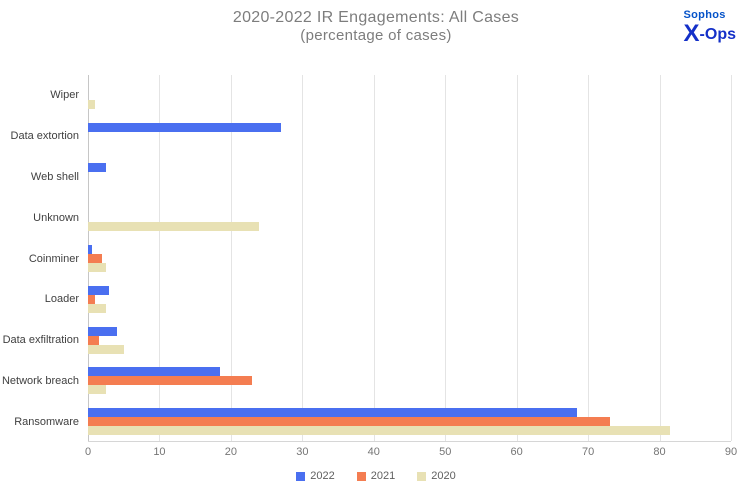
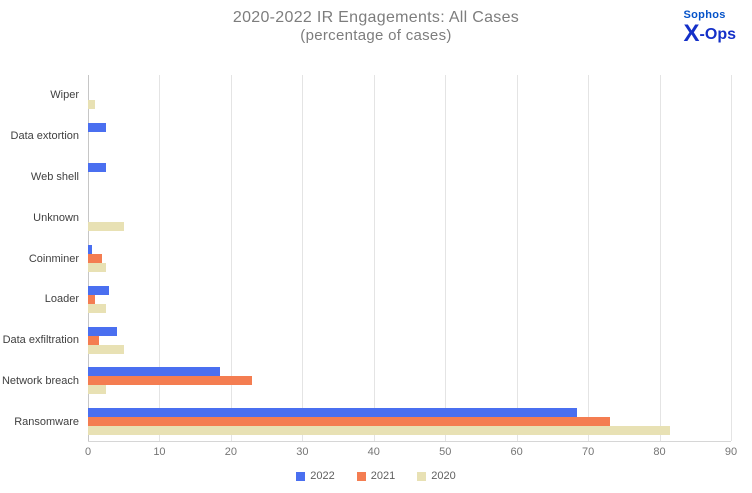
2022/Data extortion: 27 -> 2
2020/Unknown: 24 -> 5
